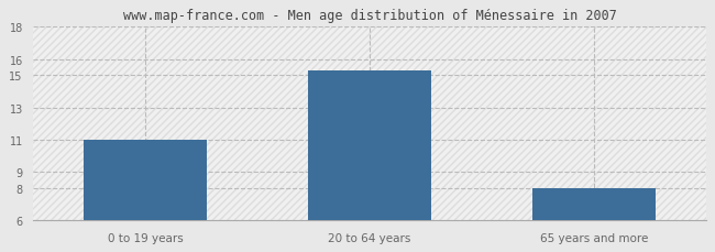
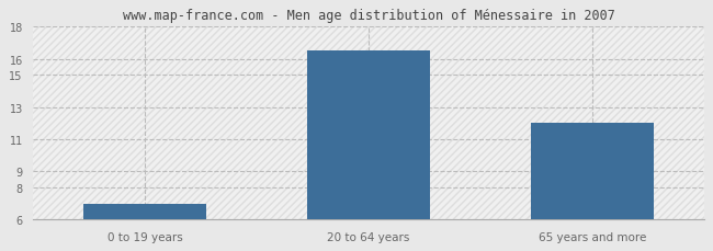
0 to 19 years: 11.0 -> 7.0
20 to 64 years: 15.3 -> 16.5
65 years and more: 8.0 -> 12.0
